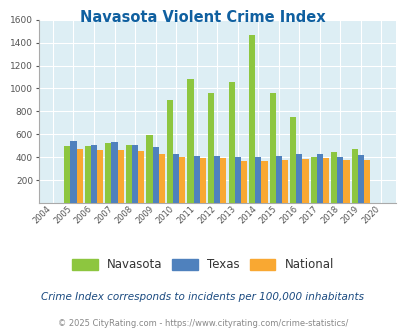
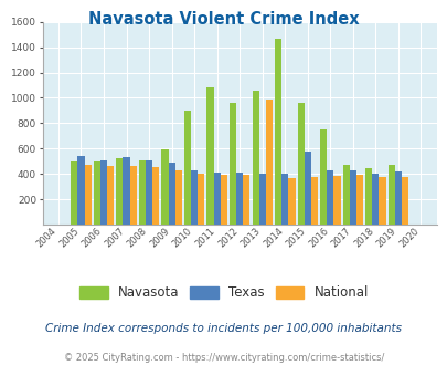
National/2013: 370 -> 990
Texas/2015: 410 -> 580
Navasota/2017: 400 -> 470
